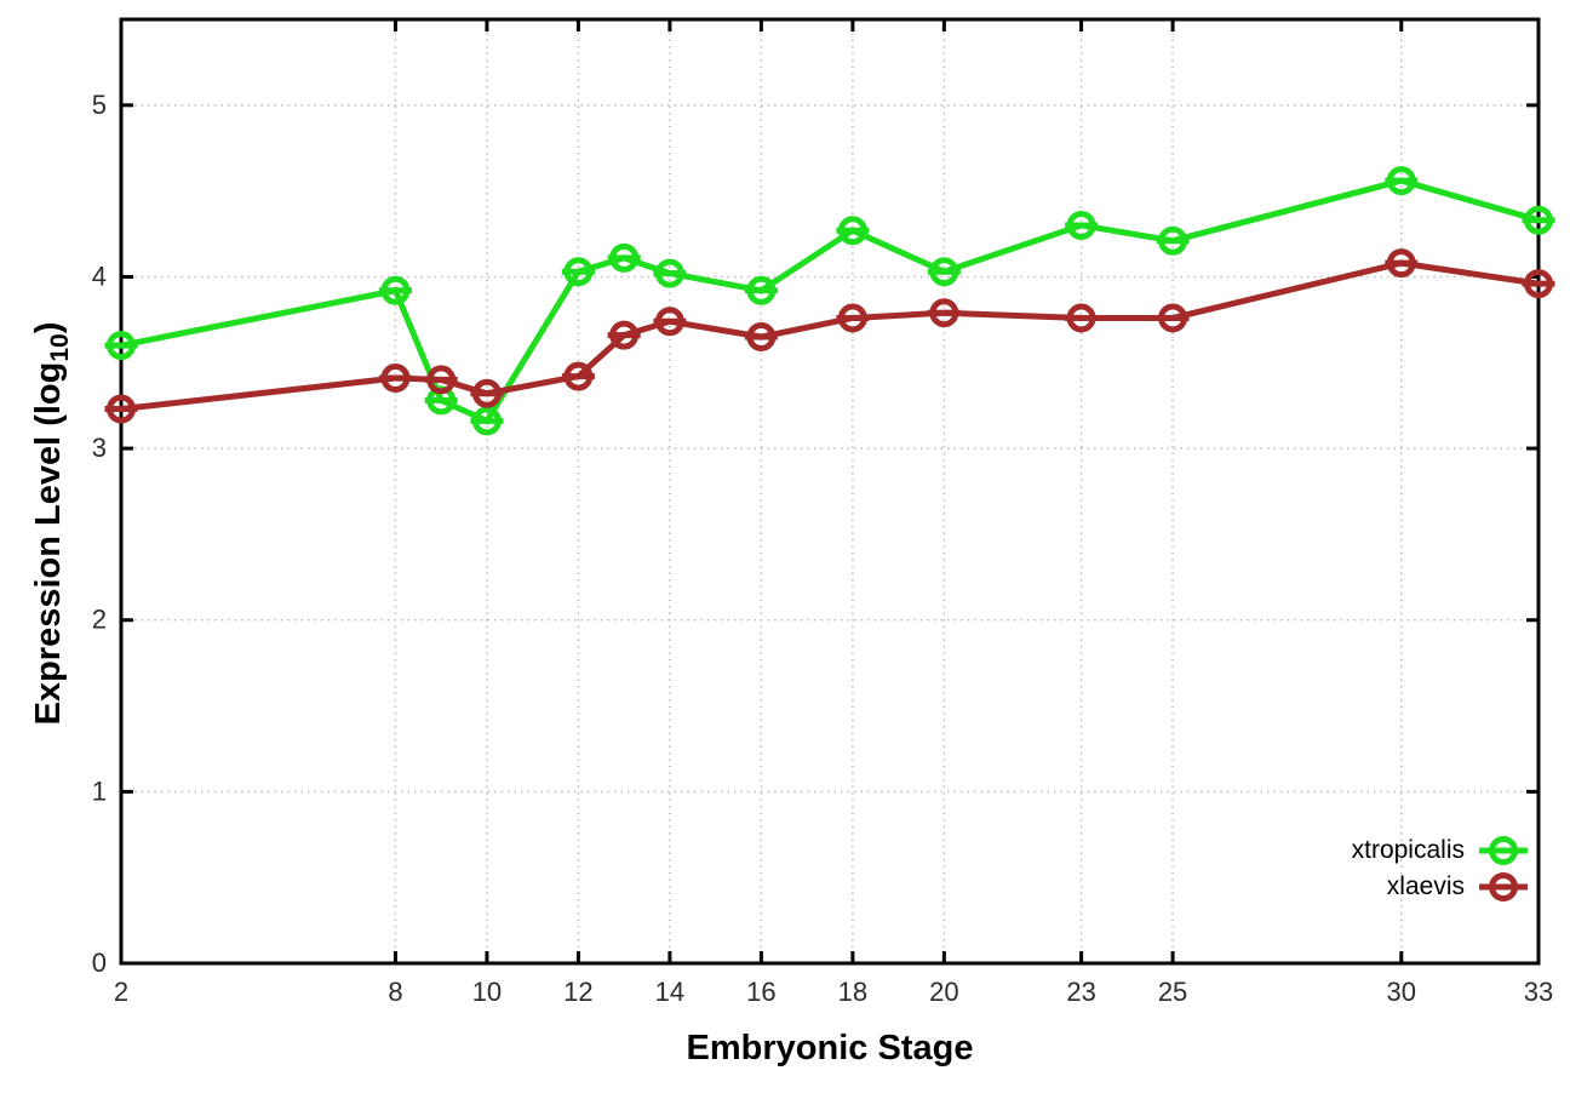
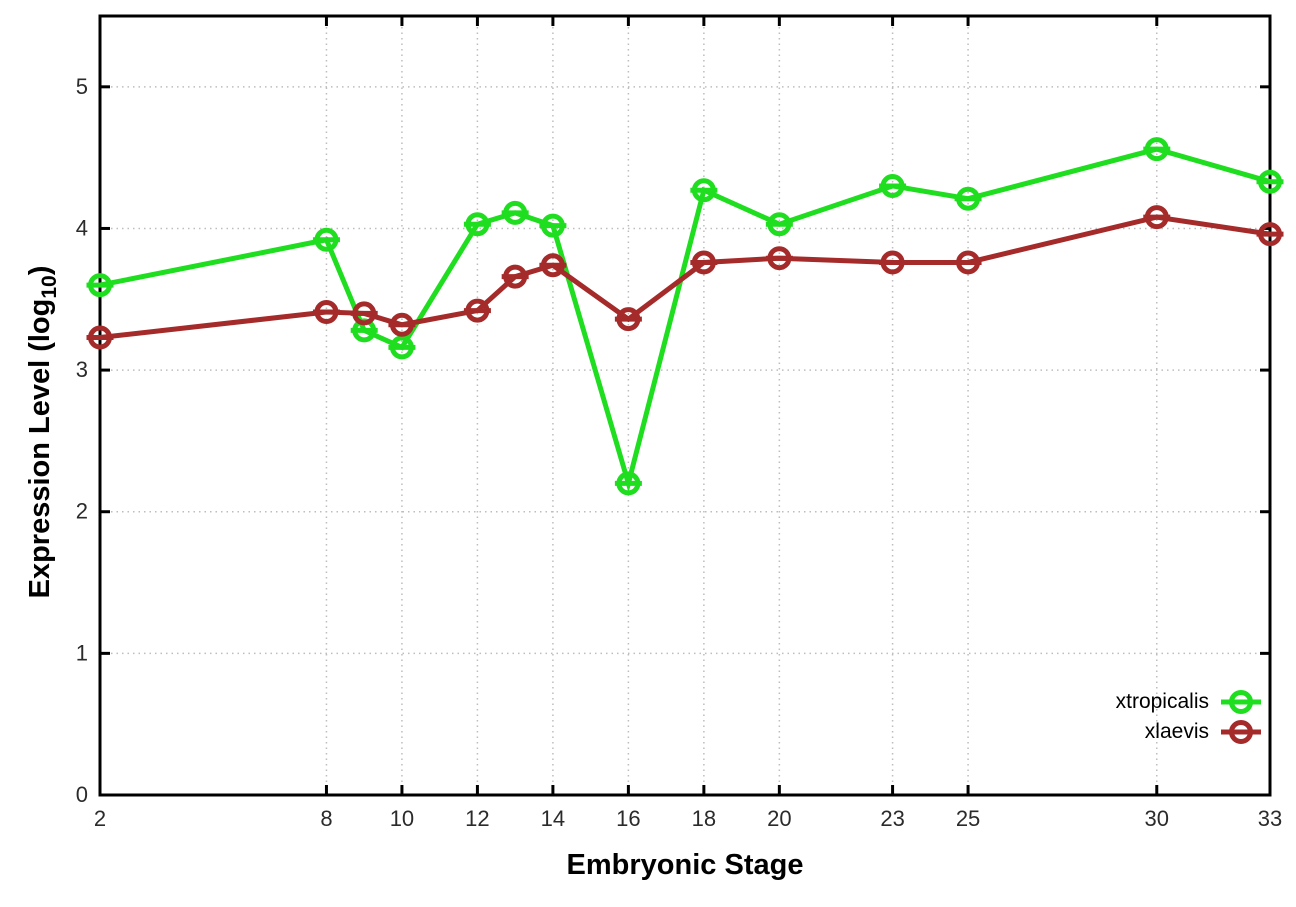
xtropicalis/16: 3.92 -> 2.20
xlaevis/16: 3.65 -> 3.36
